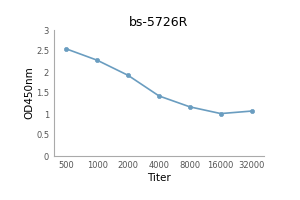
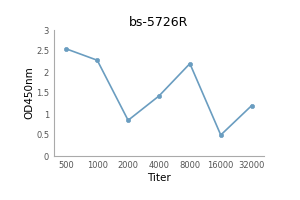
2000: 1.92 -> 0.85
8000: 1.17 -> 2.20
16000: 1.01 -> 0.50
32000: 1.07 -> 1.20
